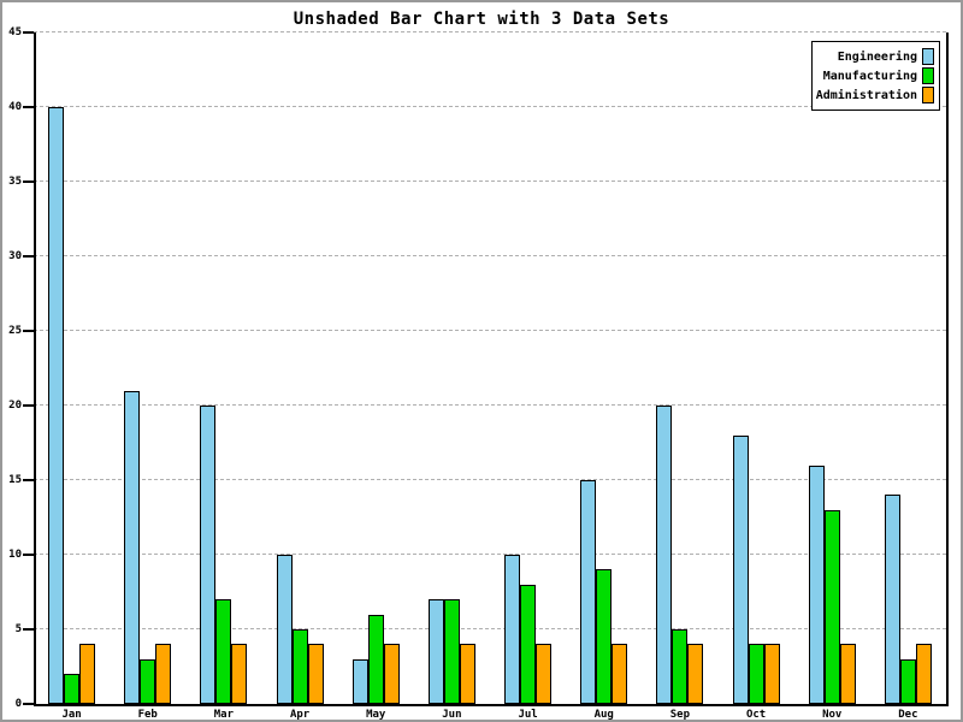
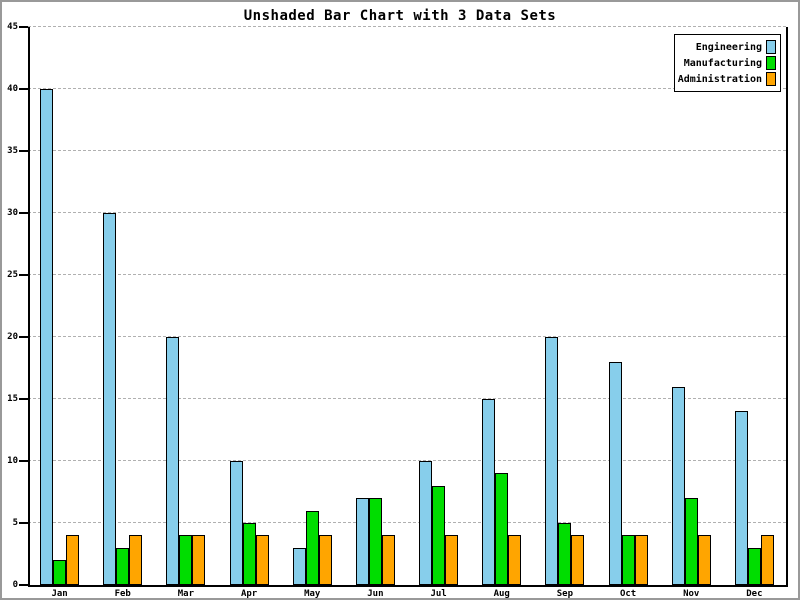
Engineering/Feb: 21 -> 30
Manufacturing/Mar: 7 -> 4
Manufacturing/Nov: 13 -> 7
